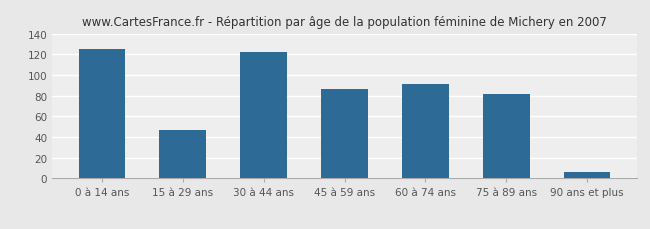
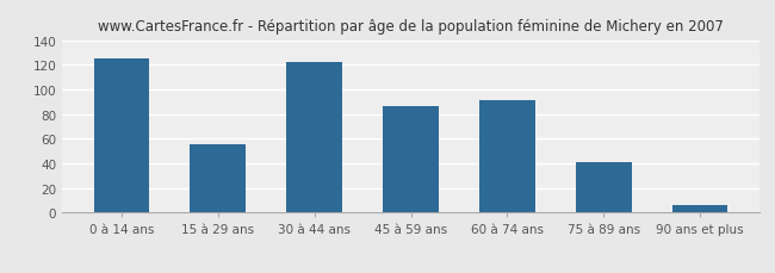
15 à 29 ans: 47 -> 55
75 à 89 ans: 82 -> 41
